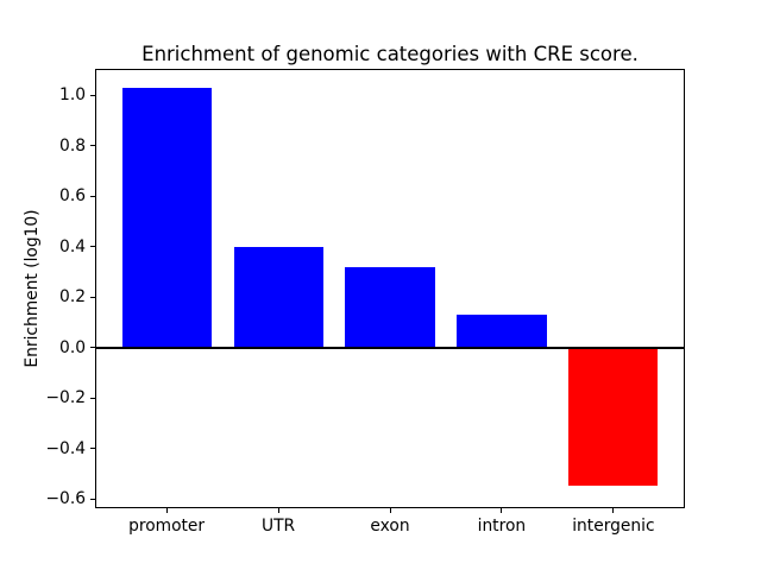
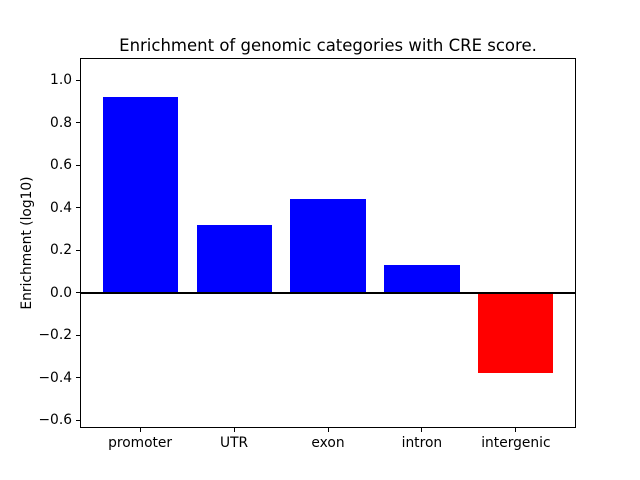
promoter: 1.03 -> 0.92
UTR: 0.40 -> 0.32
exon: 0.32 -> 0.44
intergenic: -0.55 -> -0.38
